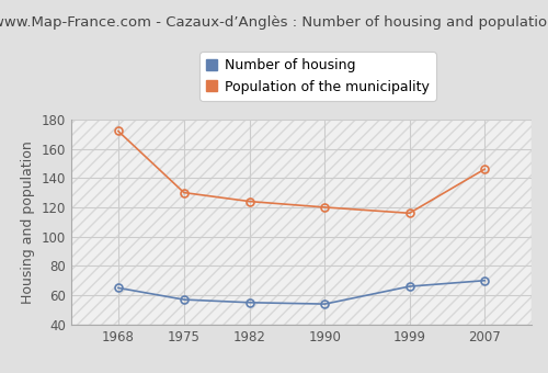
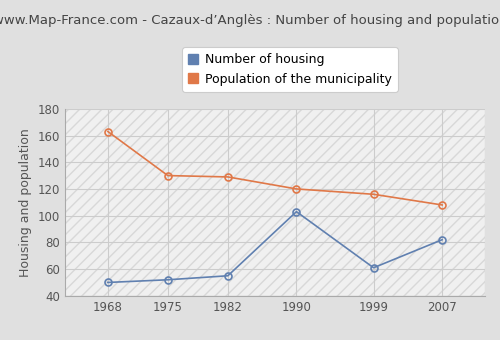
Number of housing/1968: 65 -> 50
Population of the municipality/1968: 172 -> 163
Number of housing/1975: 57 -> 52
Population of the municipality/1982: 124 -> 129
Number of housing/1990: 54 -> 103
Number of housing/1999: 66 -> 61
Number of housing/2007: 70 -> 82
Population of the municipality/2007: 146 -> 108
